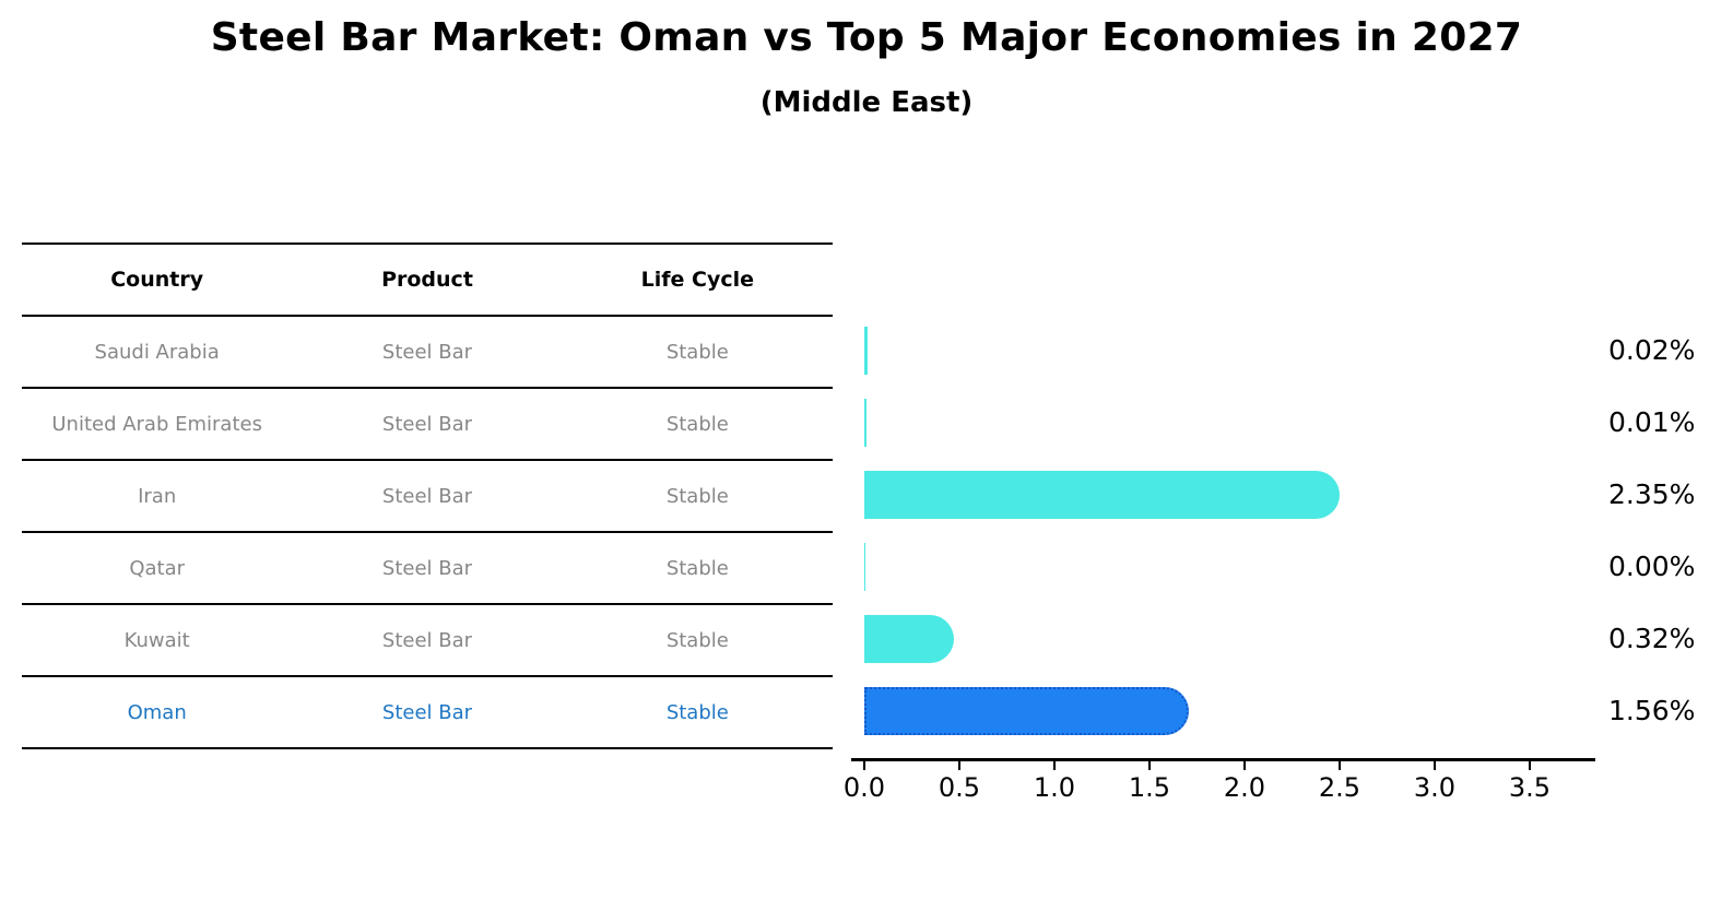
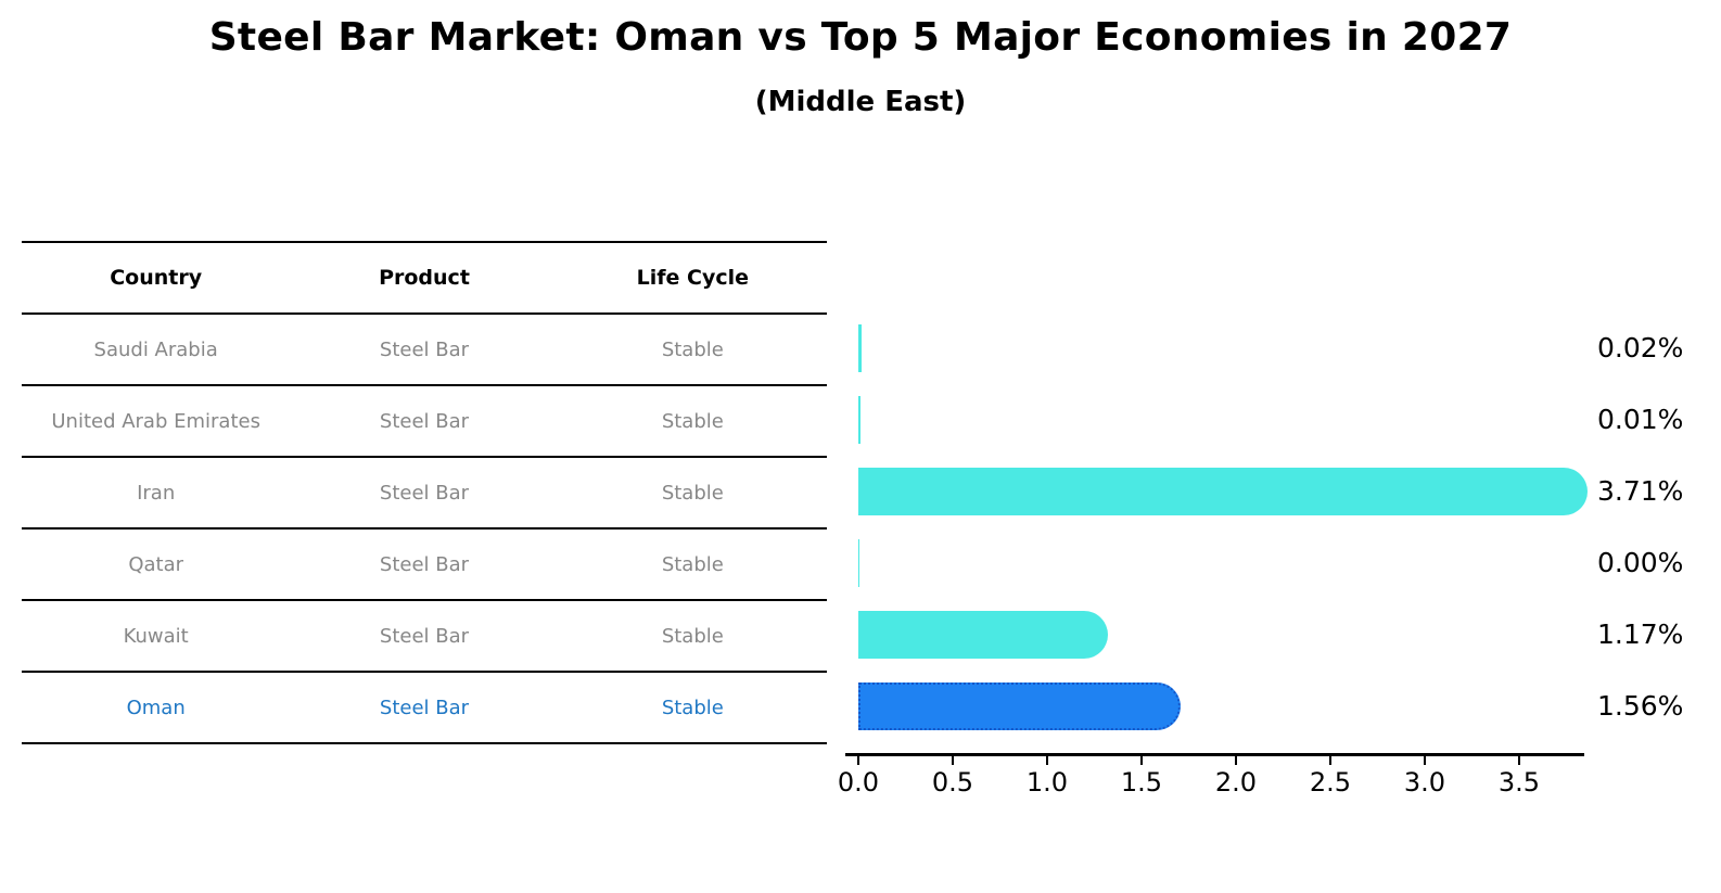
Iran: 2.35% -> 3.71%
Kuwait: 0.32% -> 1.17%
